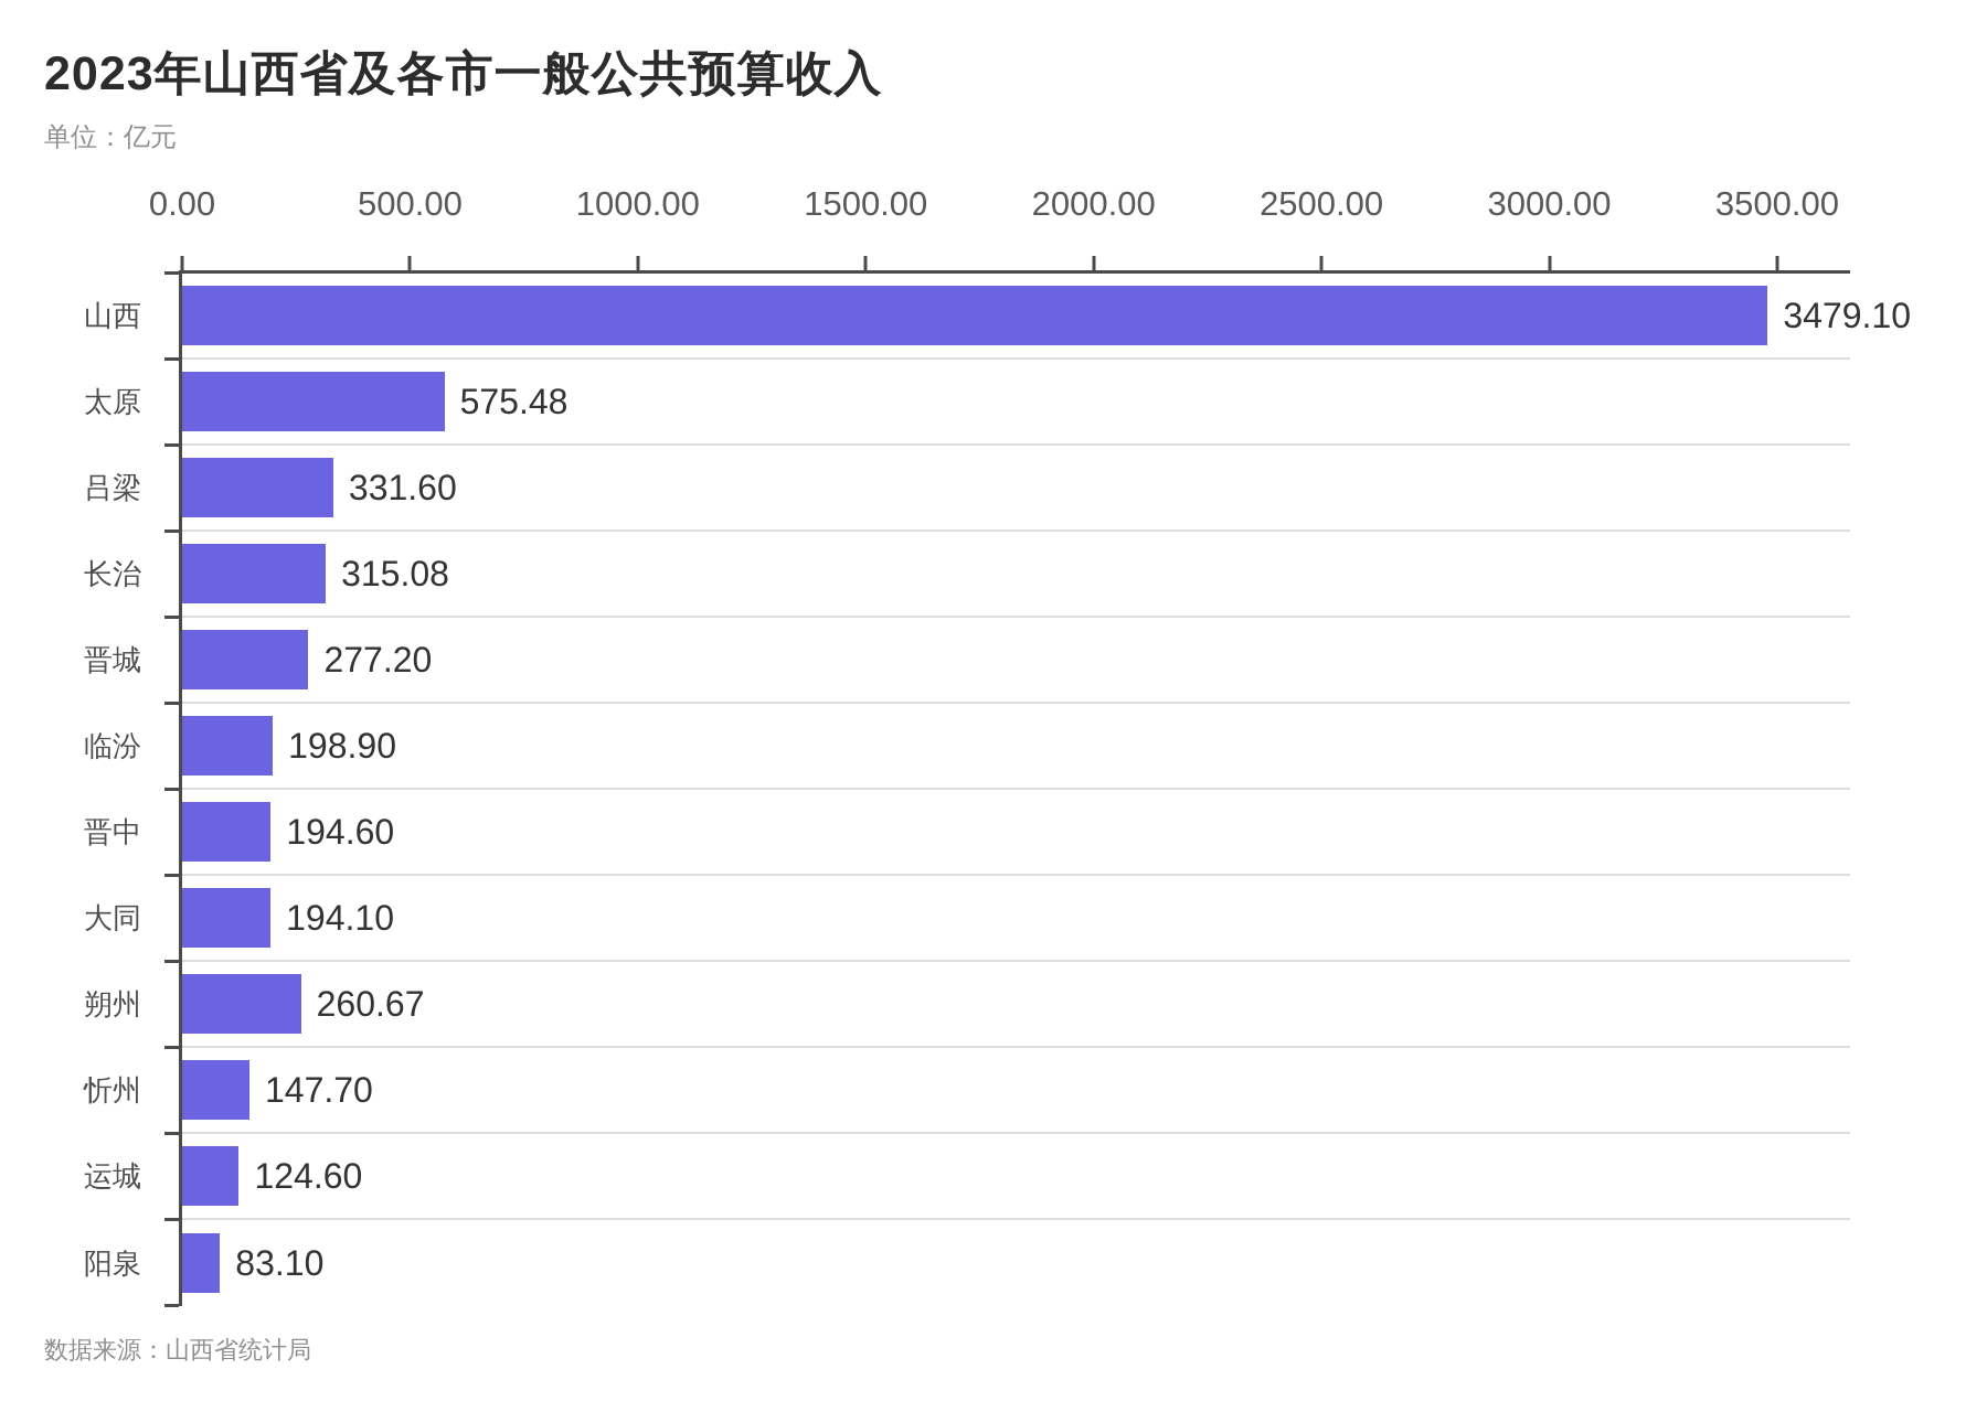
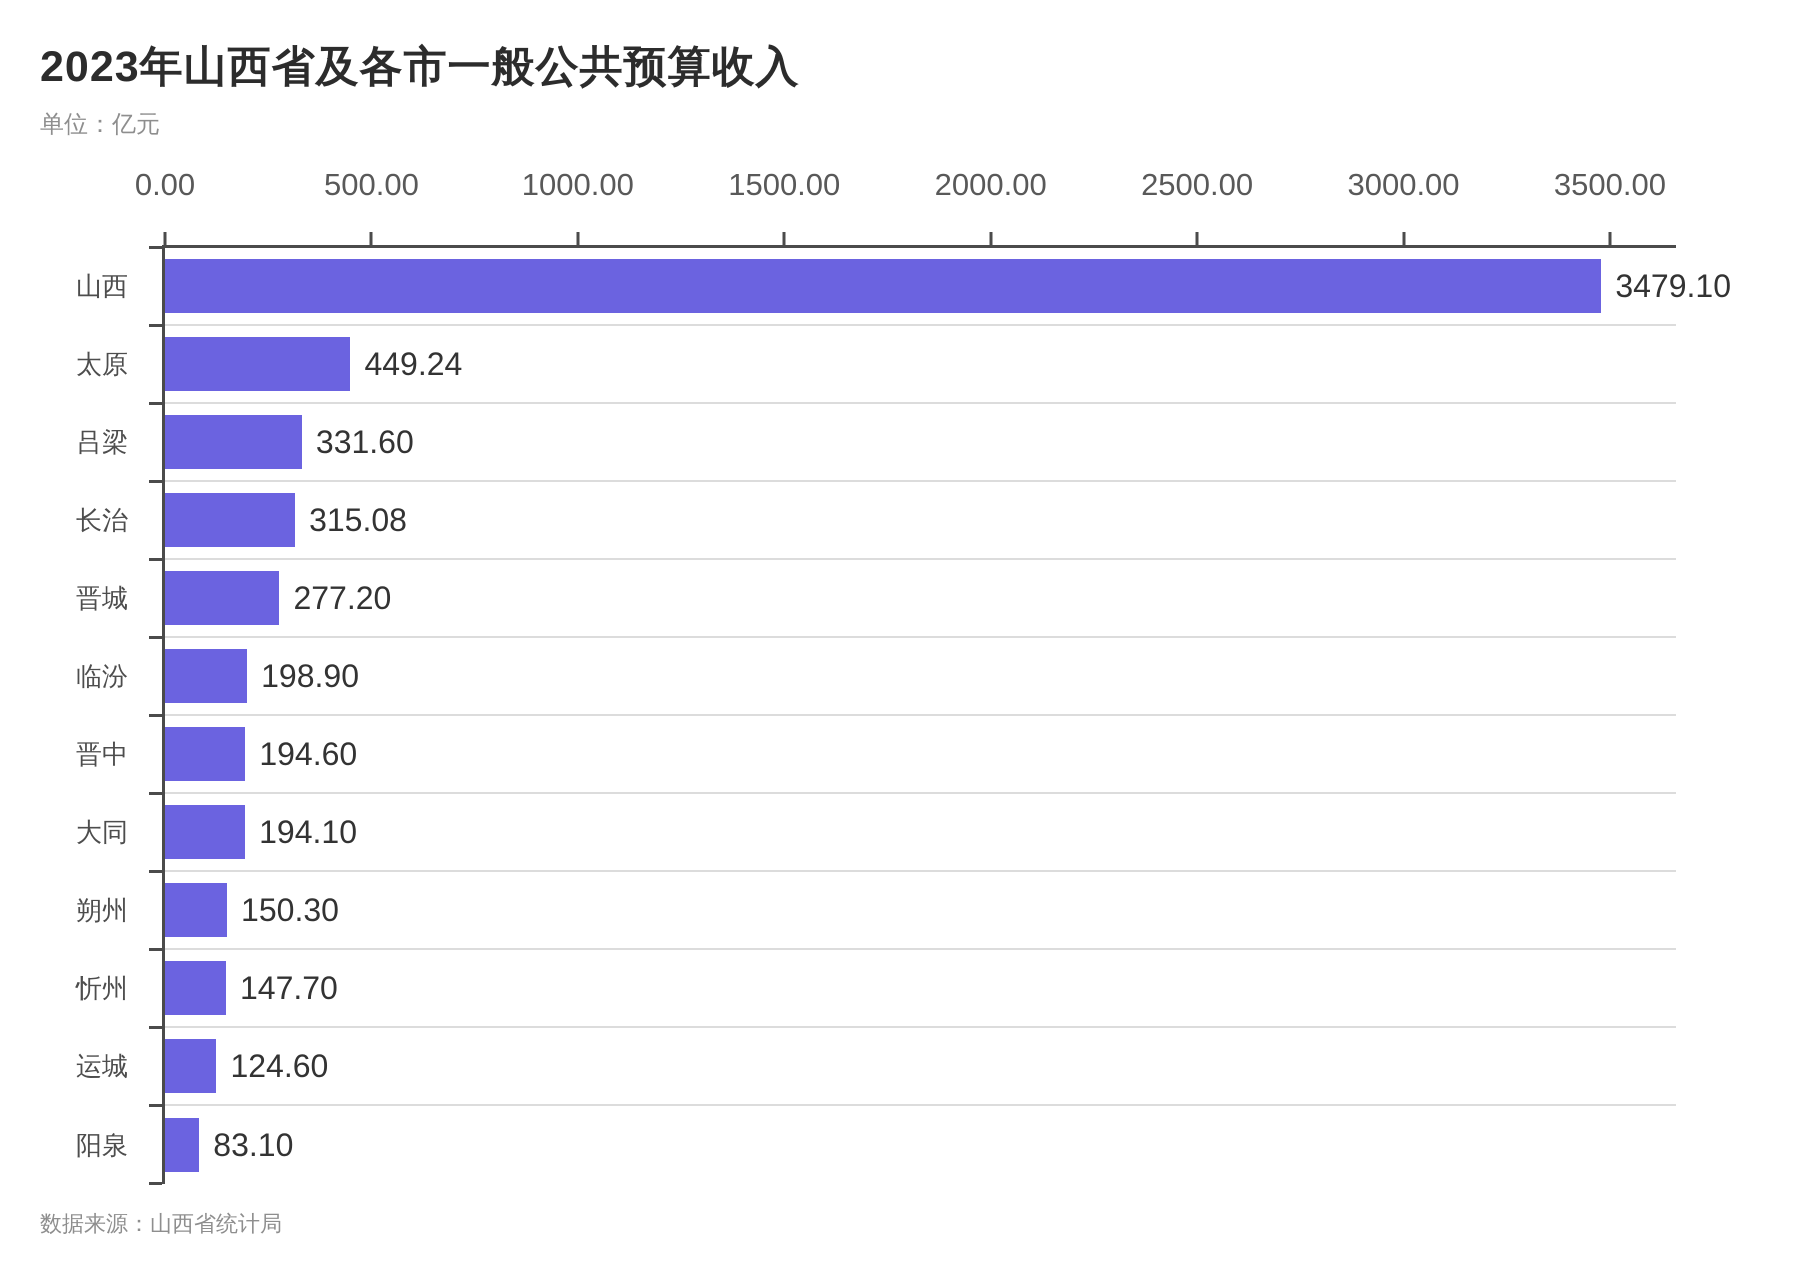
太原: 575.48 -> 449.24
朔州: 260.67 -> 150.30
